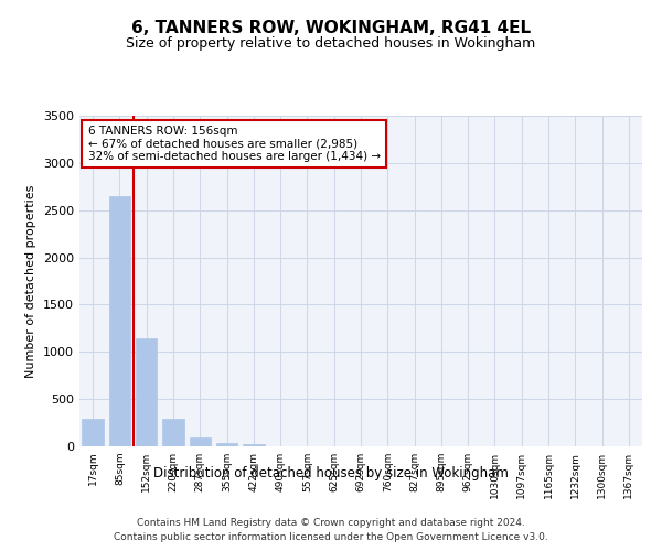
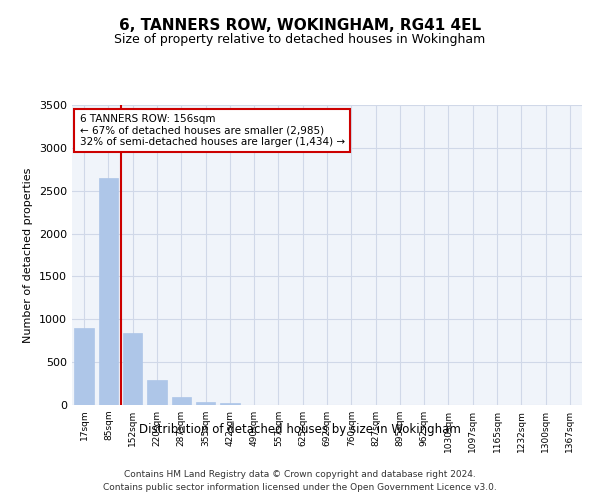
17sqm: 300 -> 900
152sqm: 1140 -> 840
